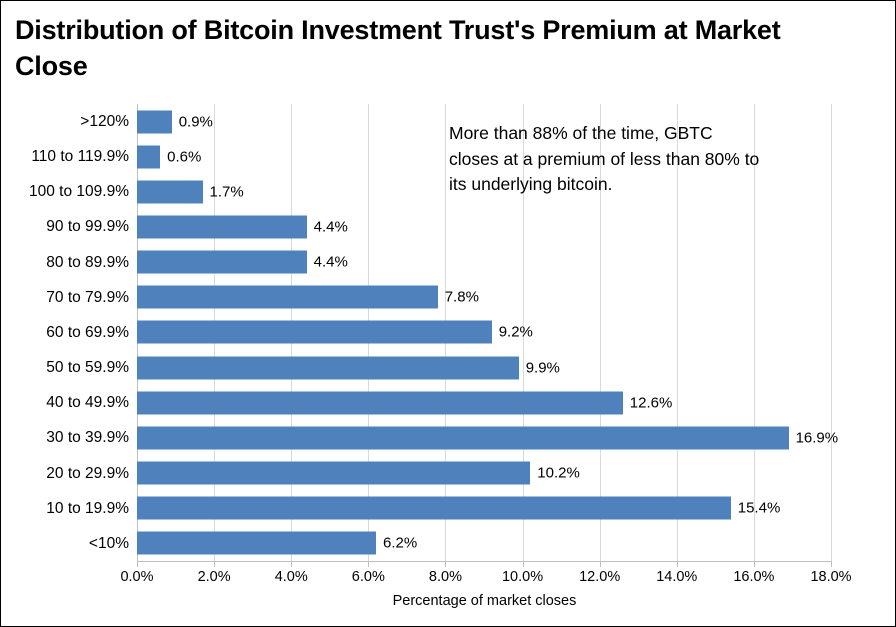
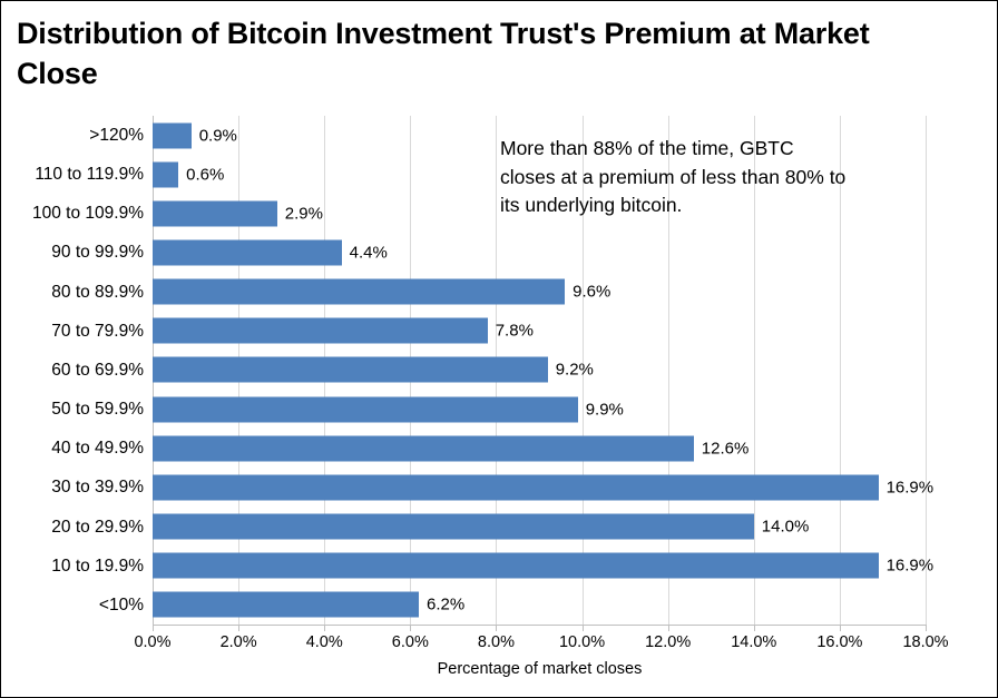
100 to 109.9%: 1.7% -> 2.9%
80 to 89.9%: 4.4% -> 9.6%
20 to 29.9%: 10.2% -> 14.0%
10 to 19.9%: 15.4% -> 16.9%
